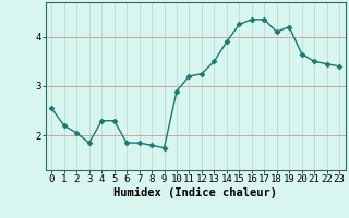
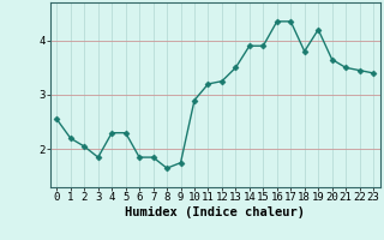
8: 1.80 -> 1.65
15: 4.25 -> 3.90
18: 4.10 -> 3.80
